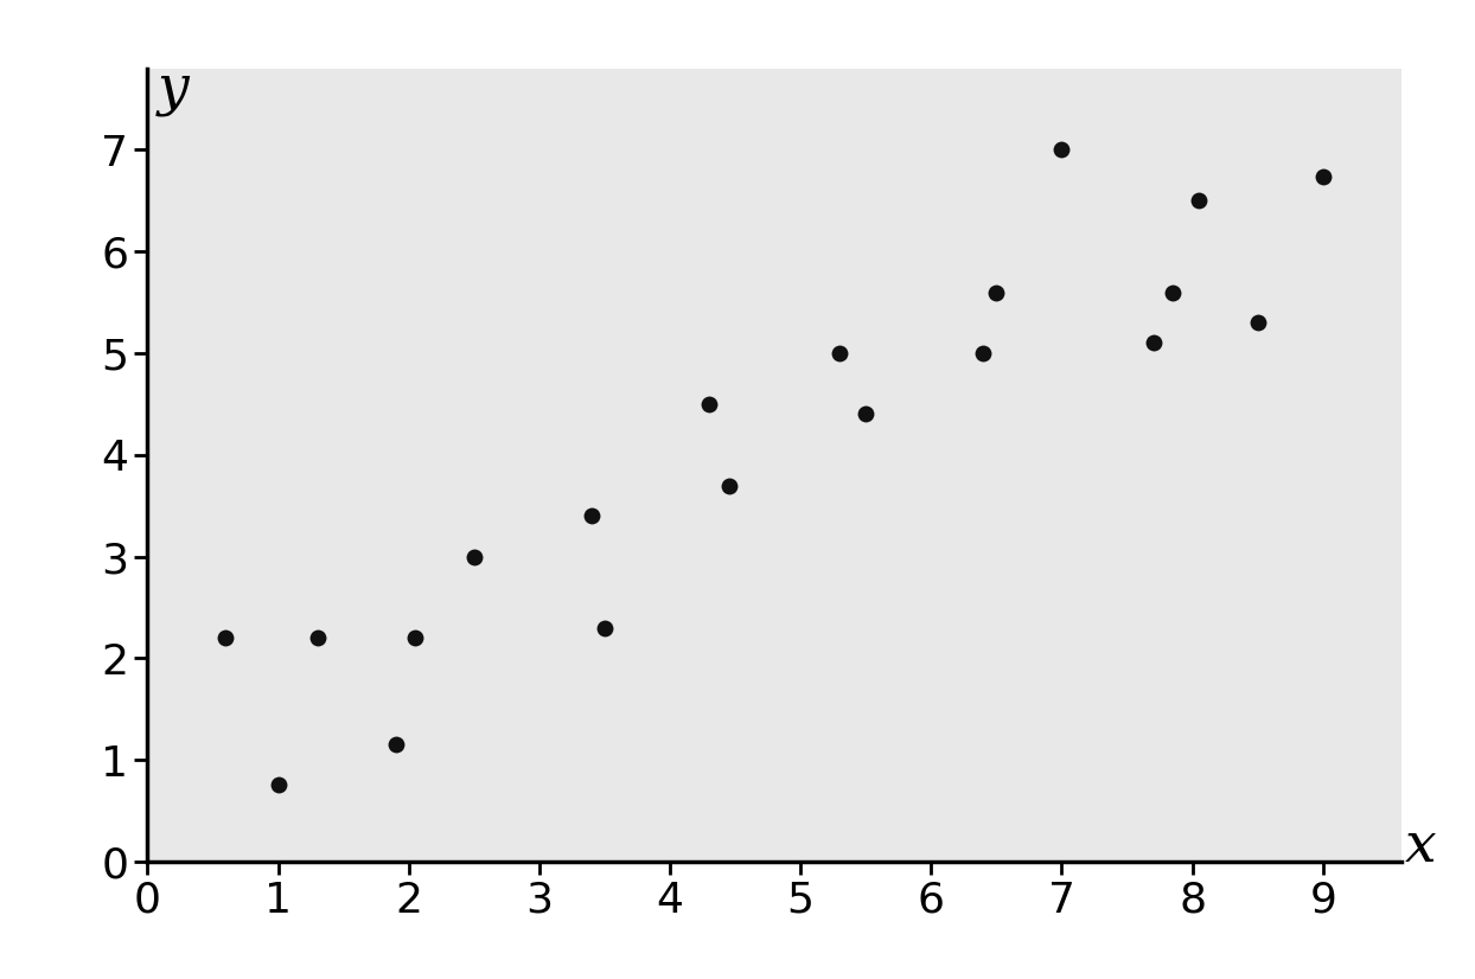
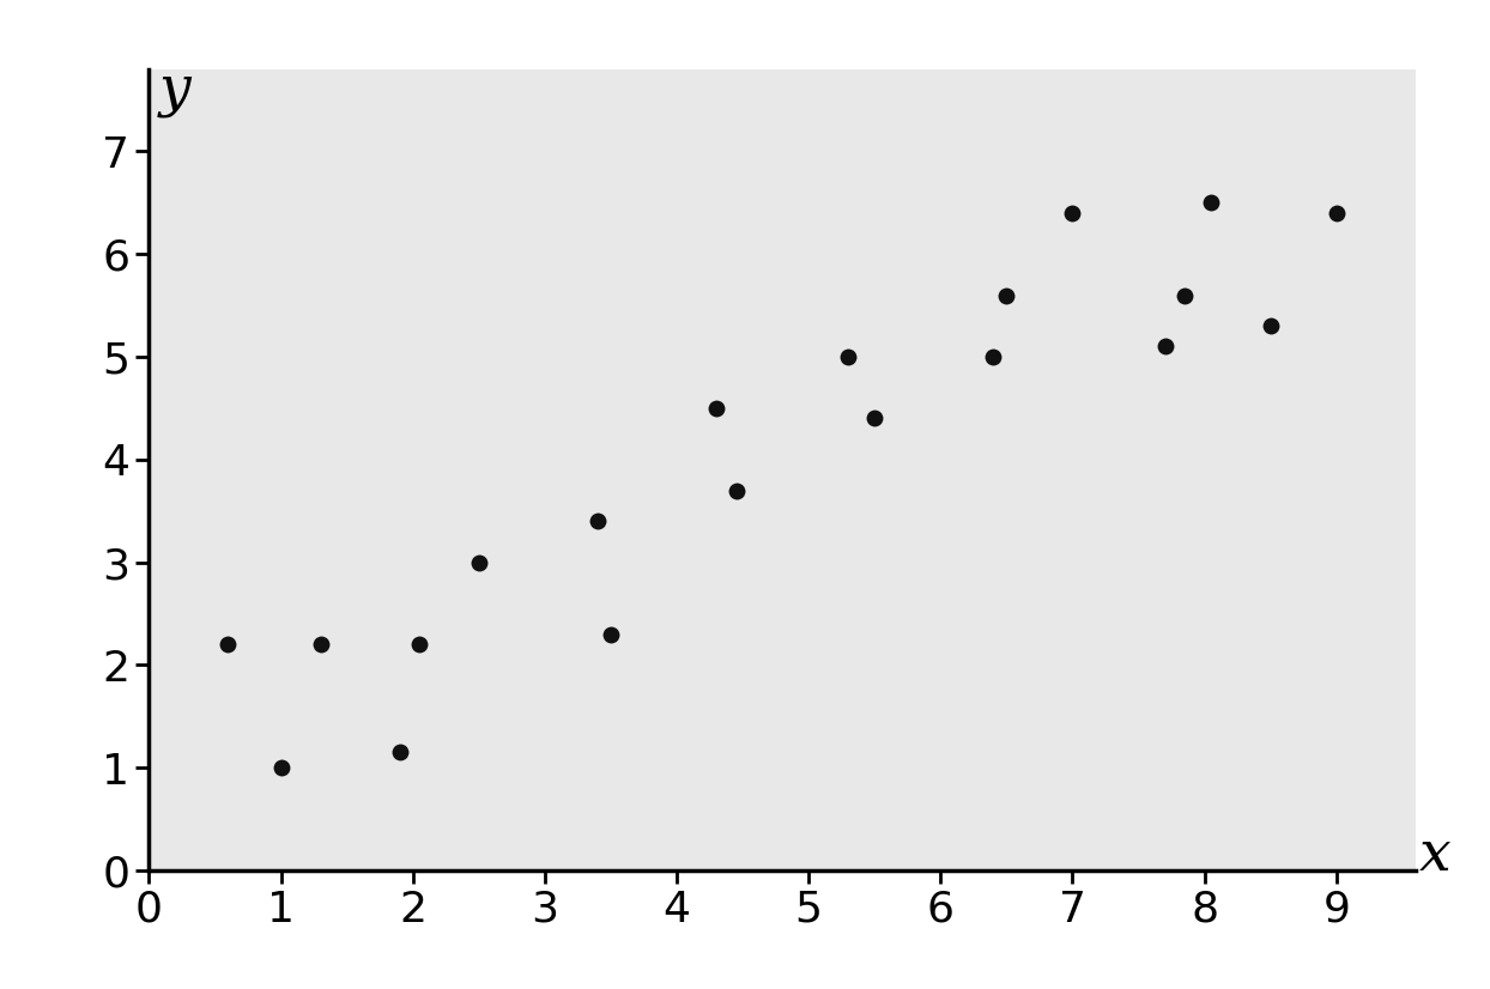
1: 0.76 -> 1.00
7: 7.00 -> 6.40
9: 6.74 -> 6.40
